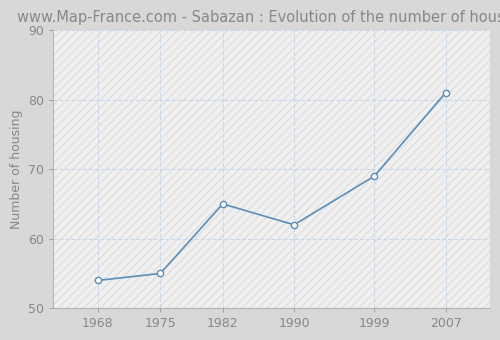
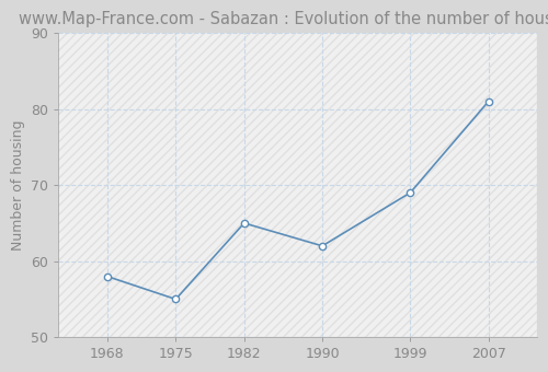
1968: 54 -> 58
